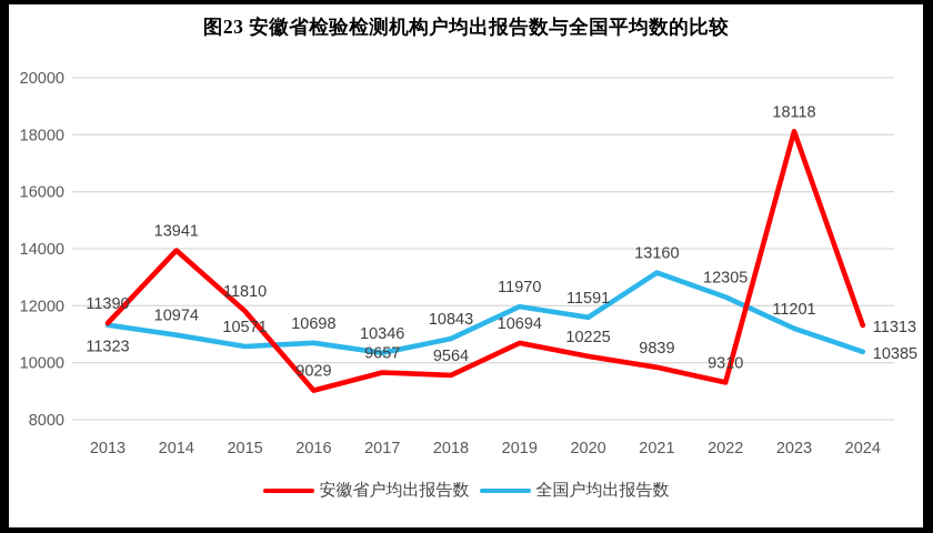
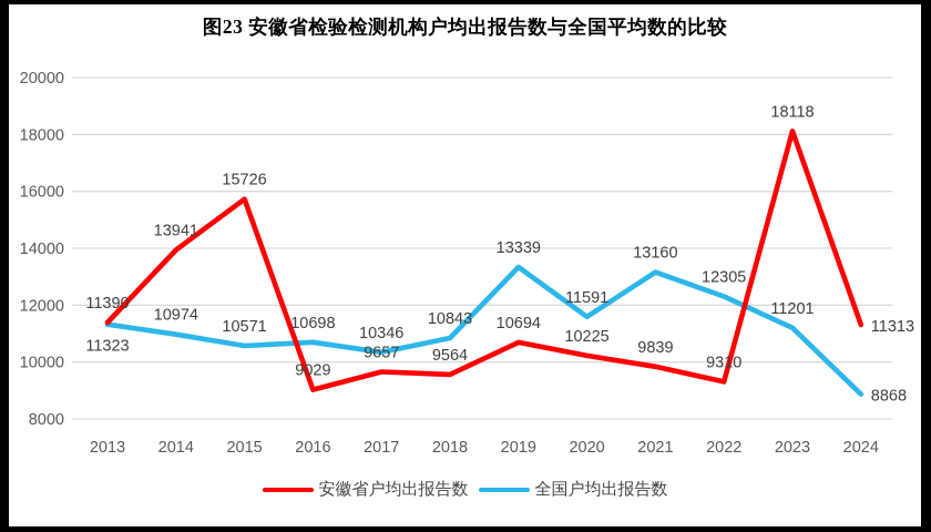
安徽省户均出报告数/2015: 11810 -> 15726
全国户均出报告数/2019: 11970 -> 13339
全国户均出报告数/2024: 10385 -> 8868
